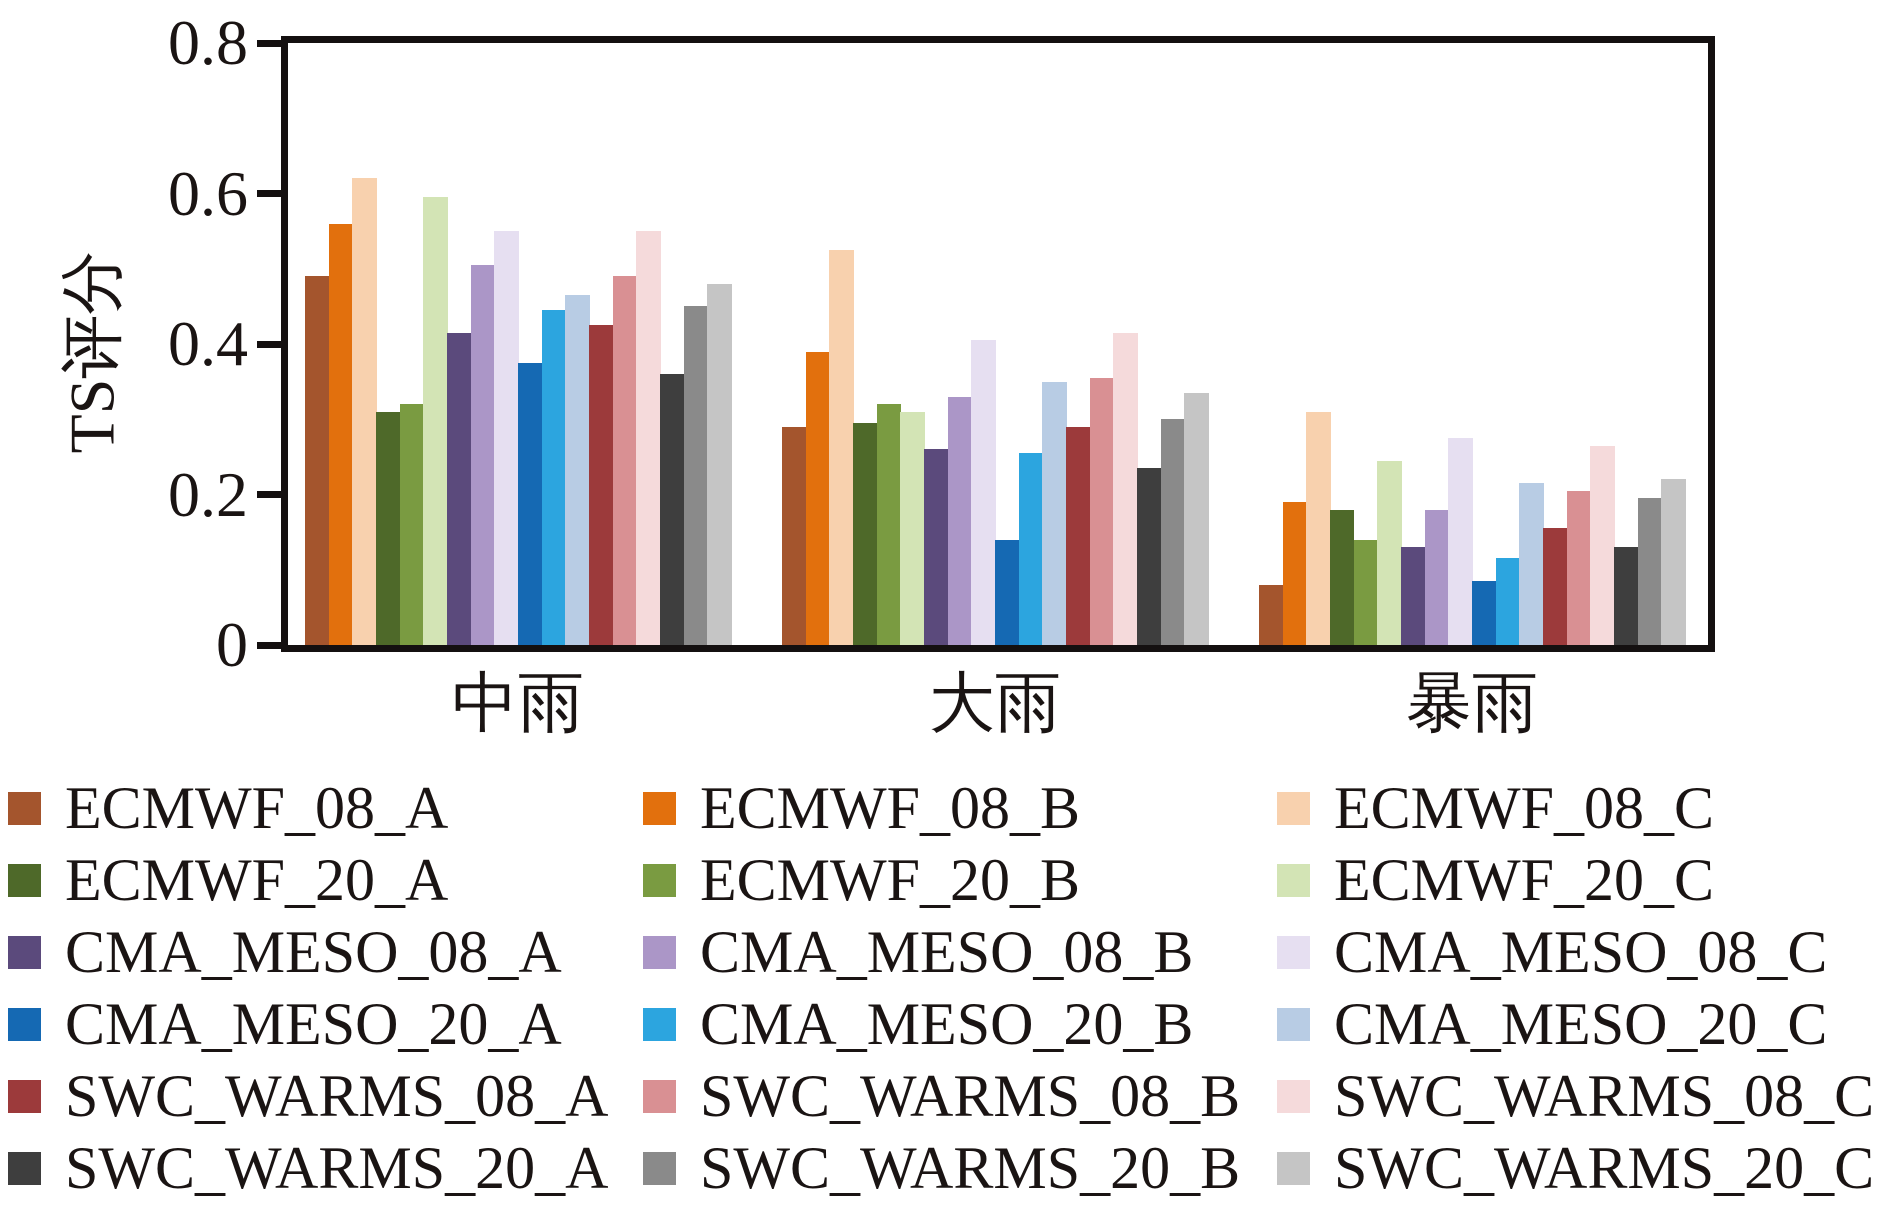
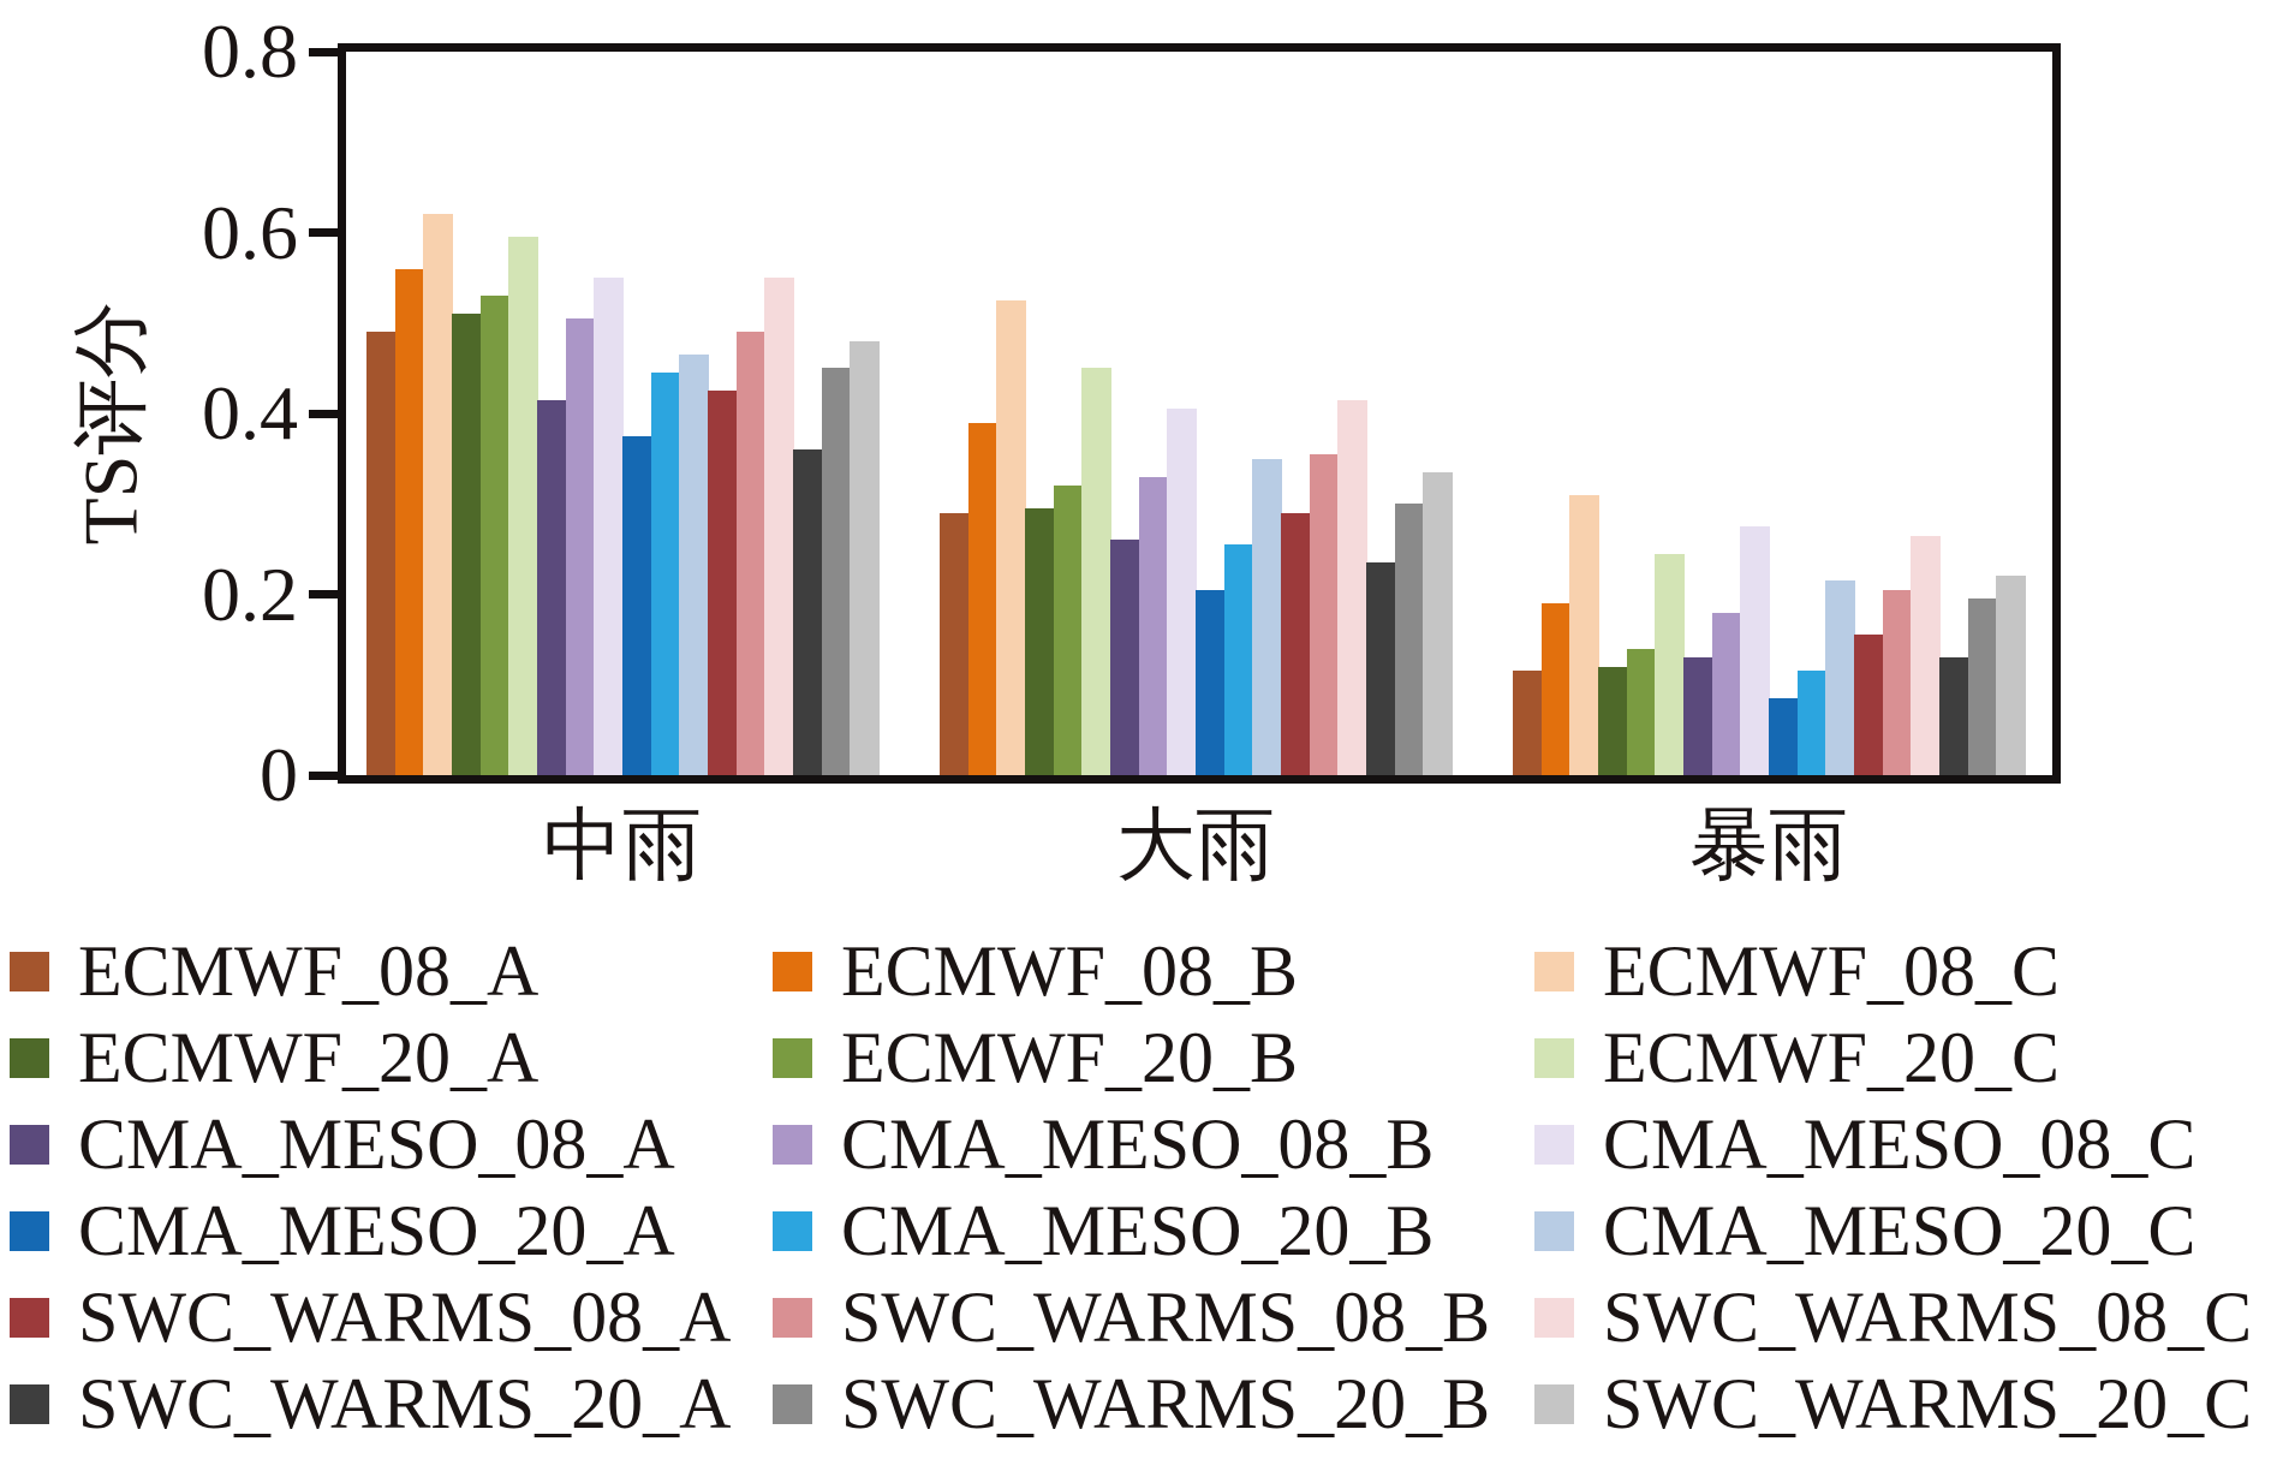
ECMWF_20_A/中雨: 0.31 -> 0.51
ECMWF_20_B/中雨: 0.32 -> 0.53
ECMWF_20_C/大雨: 0.31 -> 0.45
CMA_MESO_20_A/大雨: 0.14 -> 0.20
ECMWF_08_A/暴雨: 0.08 -> 0.12
ECMWF_20_A/暴雨: 0.18 -> 0.12
